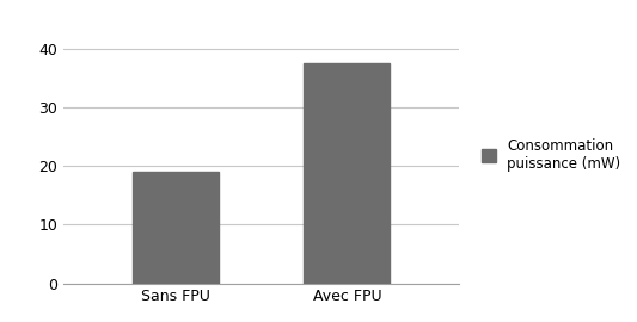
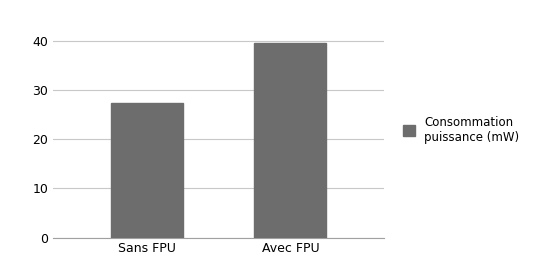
Sans FPU: 19.0 -> 27.3
Avec FPU: 37.5 -> 39.5
